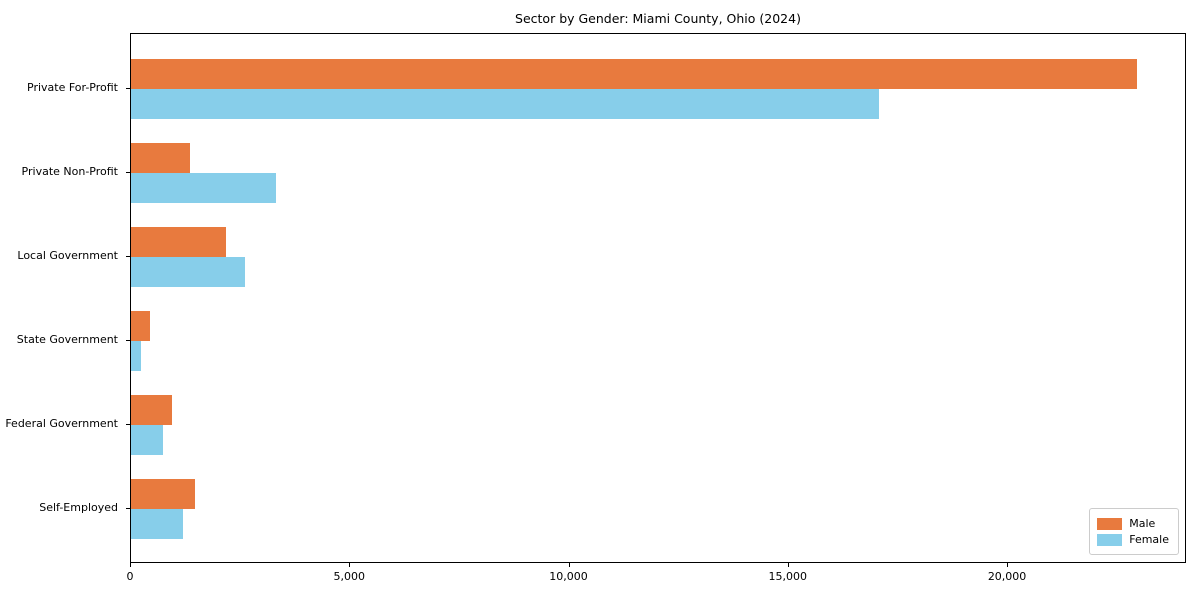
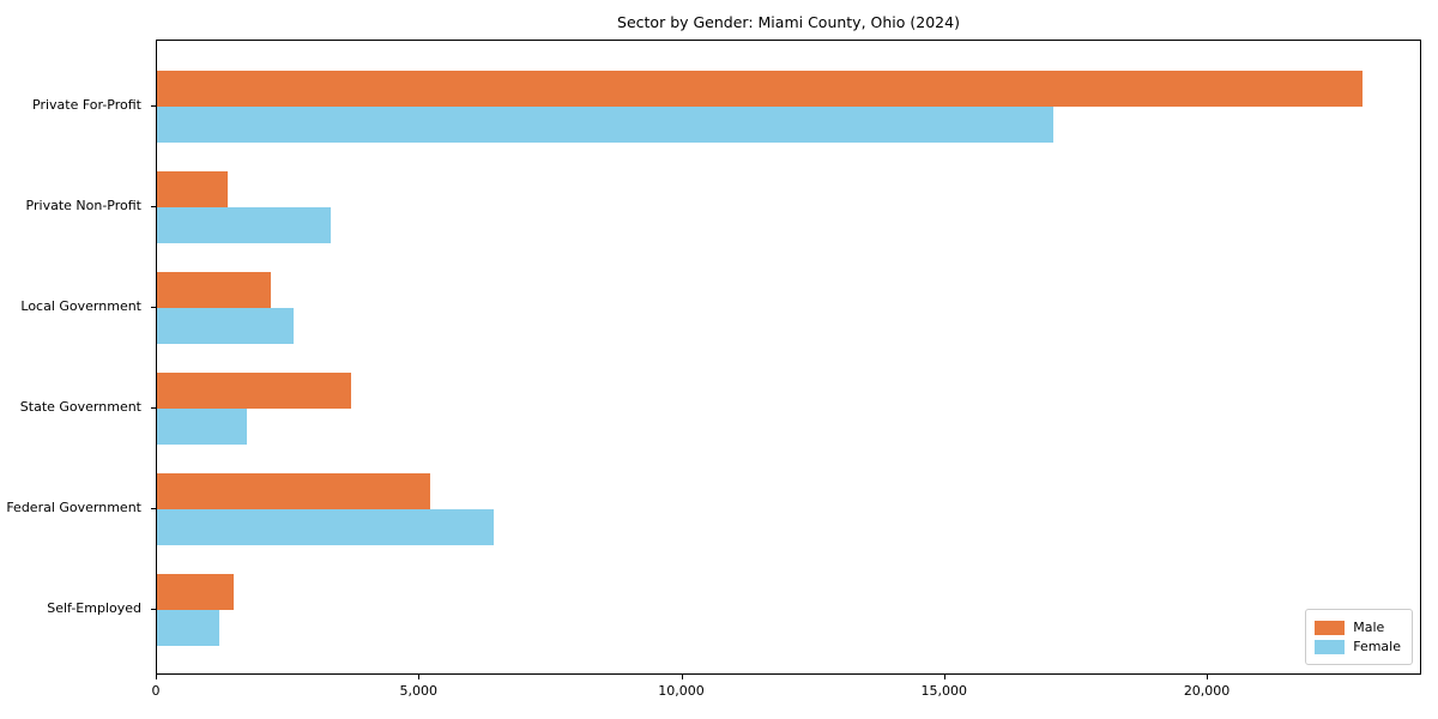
Male/State Government: 400 -> 3700
Female/State Government: 200 -> 1700
Male/Federal Government: 900 -> 5200
Female/Federal Government: 700 -> 6400
